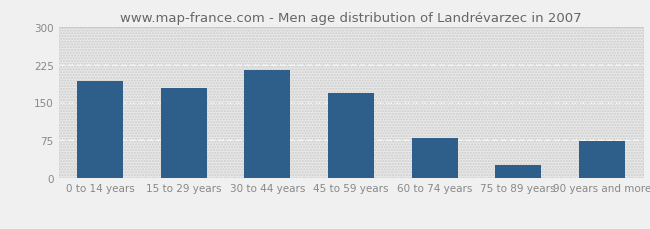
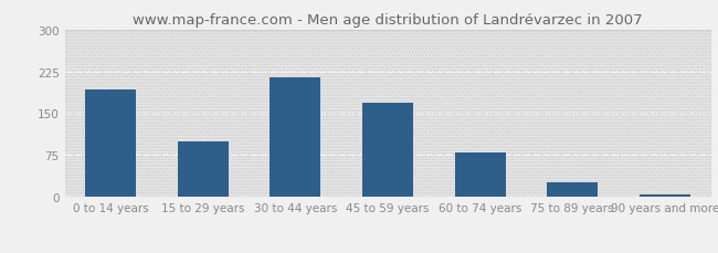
15 to 29 years: 178 -> 100
90 years and more: 74 -> 4
